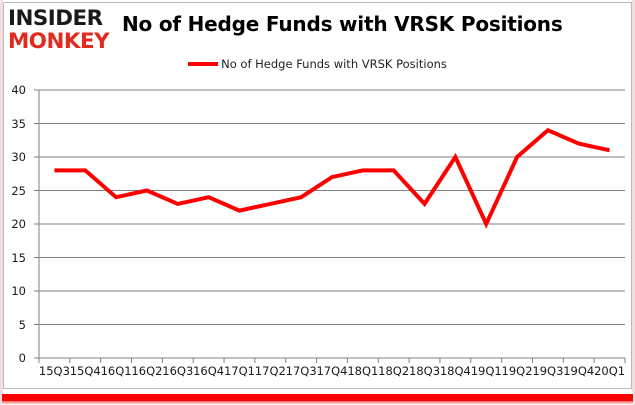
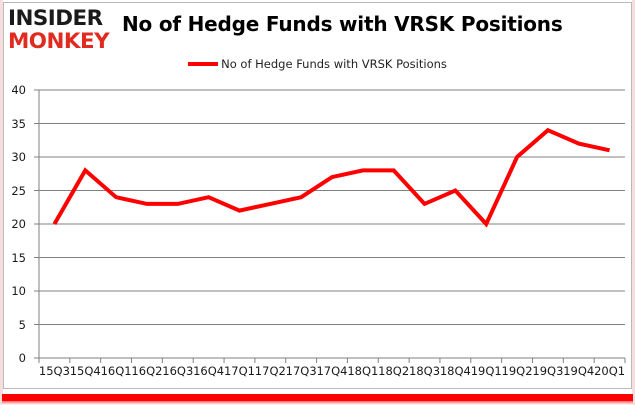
15Q3: 28 -> 20
16Q2: 25 -> 23
18Q4: 30 -> 25
